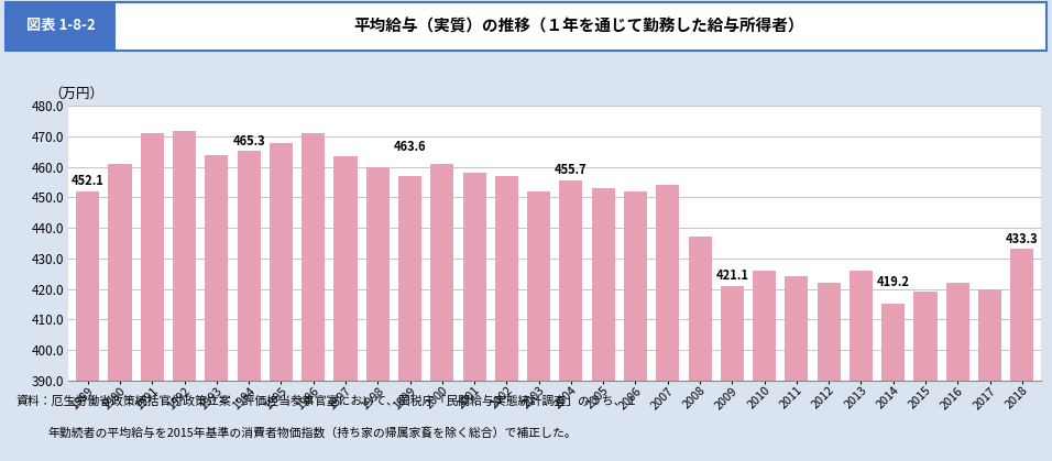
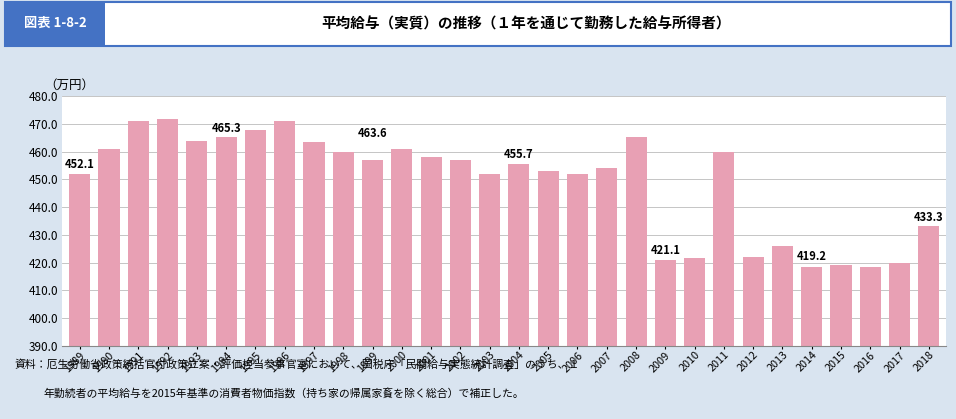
2008: 437.0 -> 465.5
2010: 426.0 -> 421.5
2011: 424.0 -> 460.0
2014: 415.0 -> 418.5
2016: 422.0 -> 418.5
